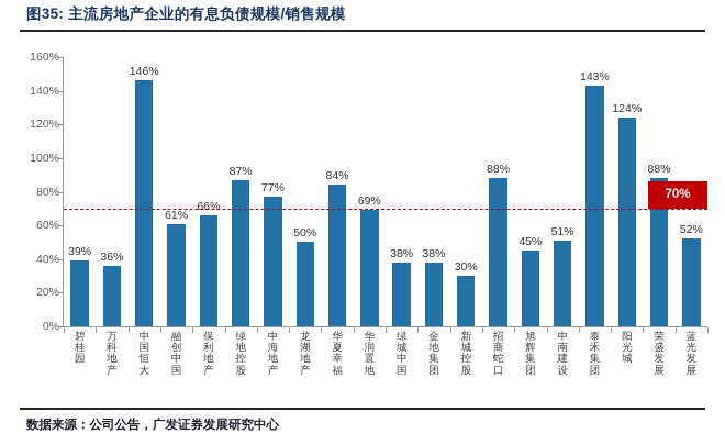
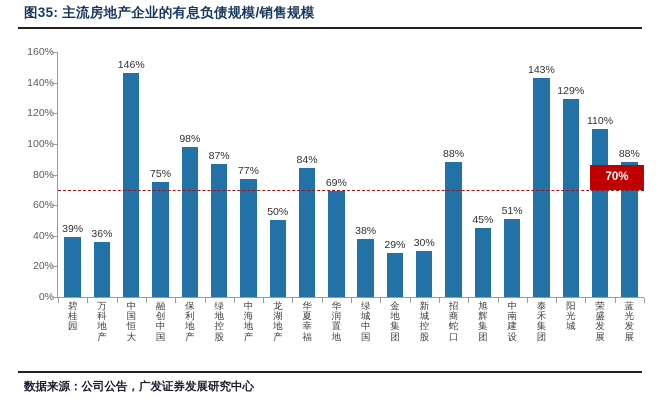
融创中国: 61% -> 75%
保利地产: 66% -> 98%
金地集团: 38% -> 29%
阳光城: 124% -> 129%
荣盛发展: 88% -> 110%
蓝光发展: 52% -> 88%
